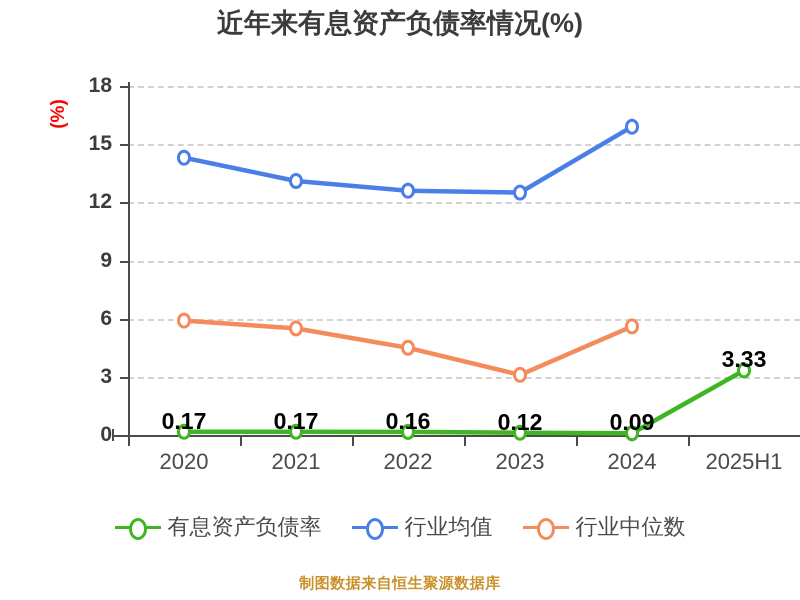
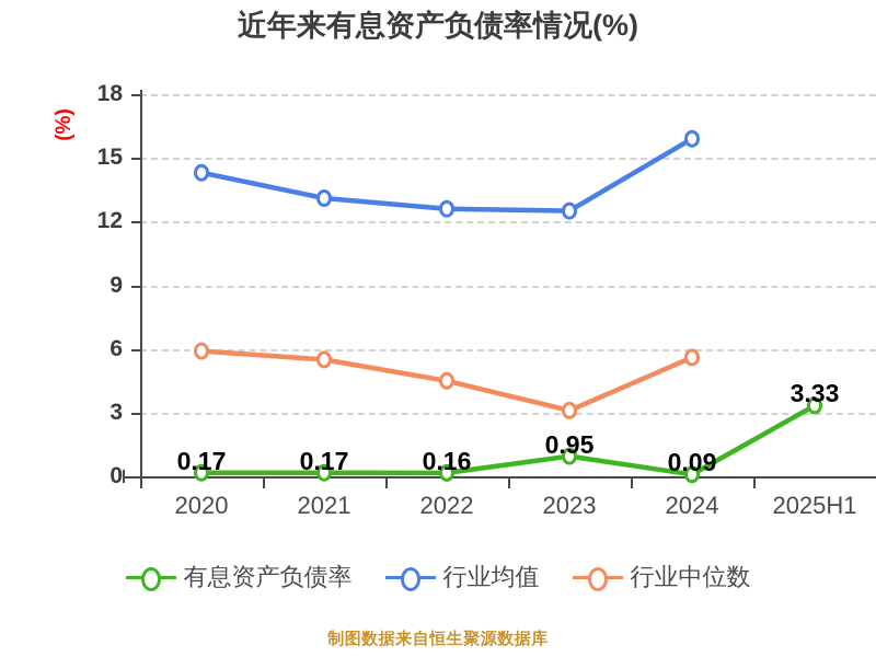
有息资产负债率/2023: 0.12 -> 0.95
